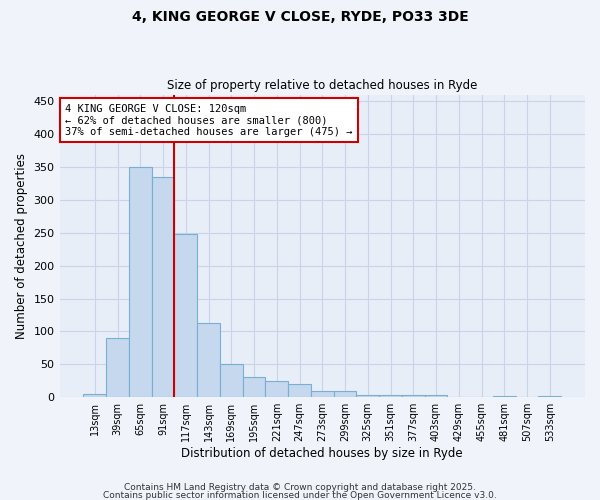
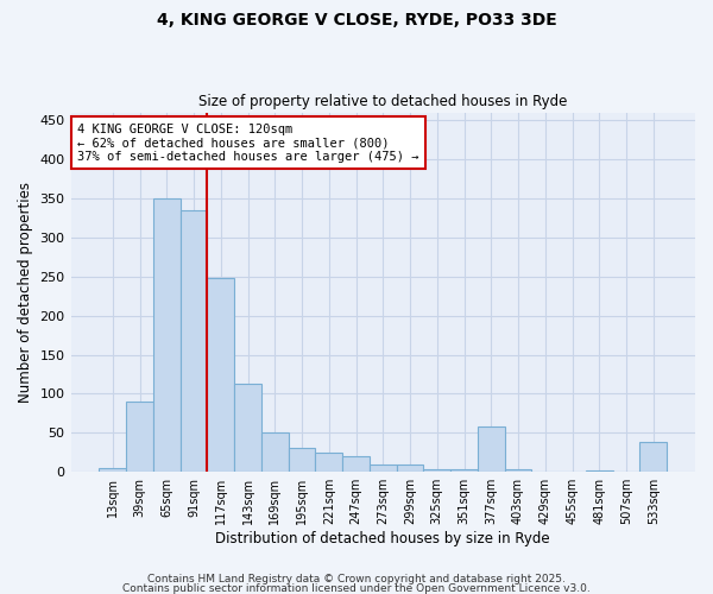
377sqm: 3 -> 58
533sqm: 2 -> 38
